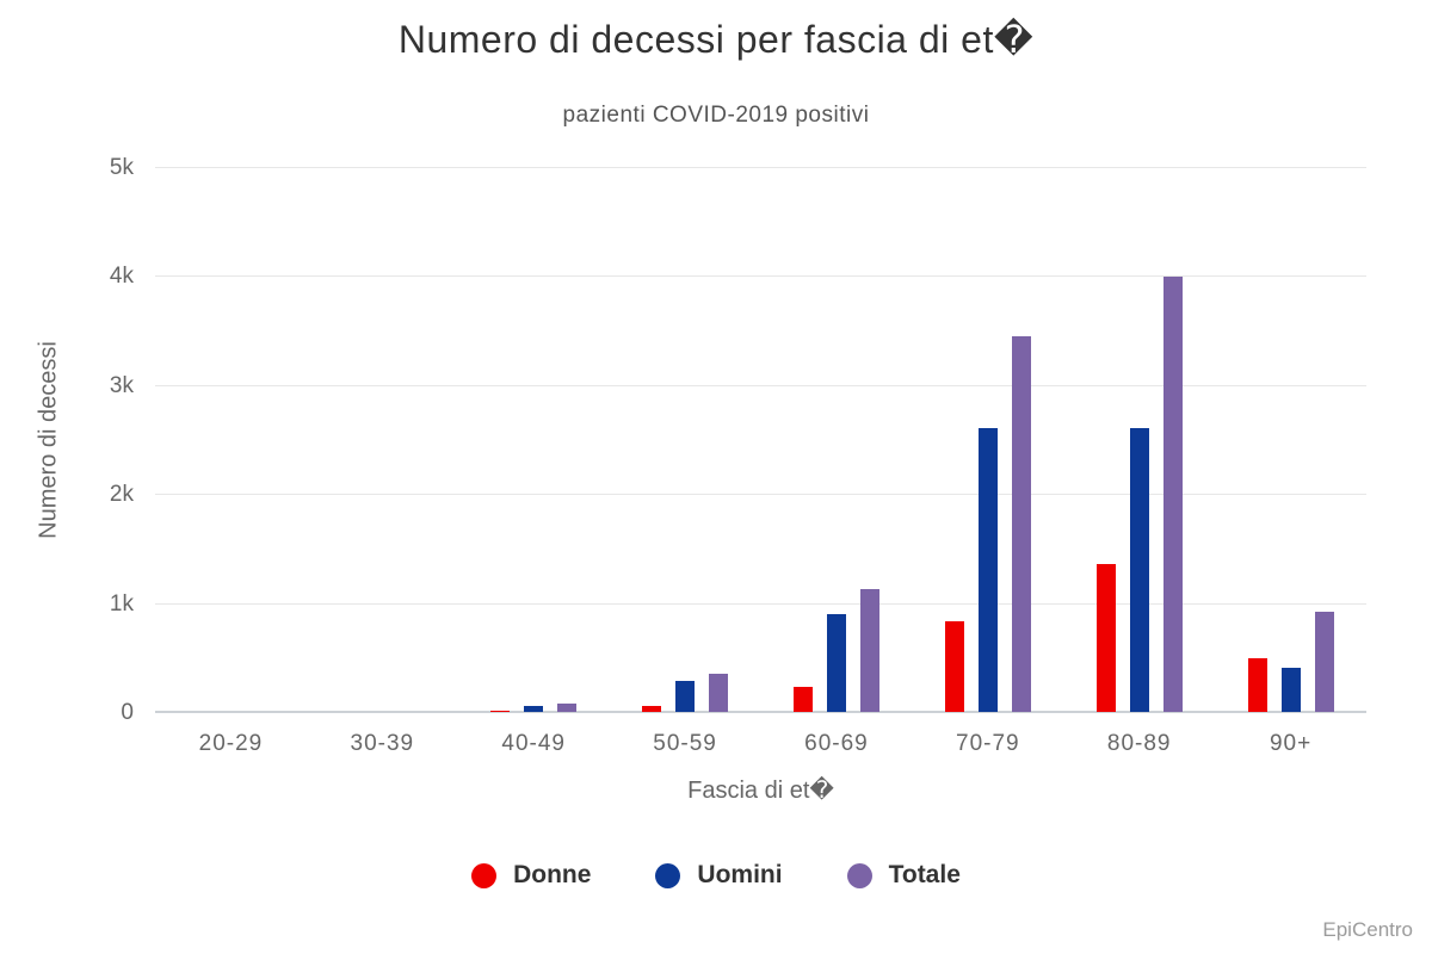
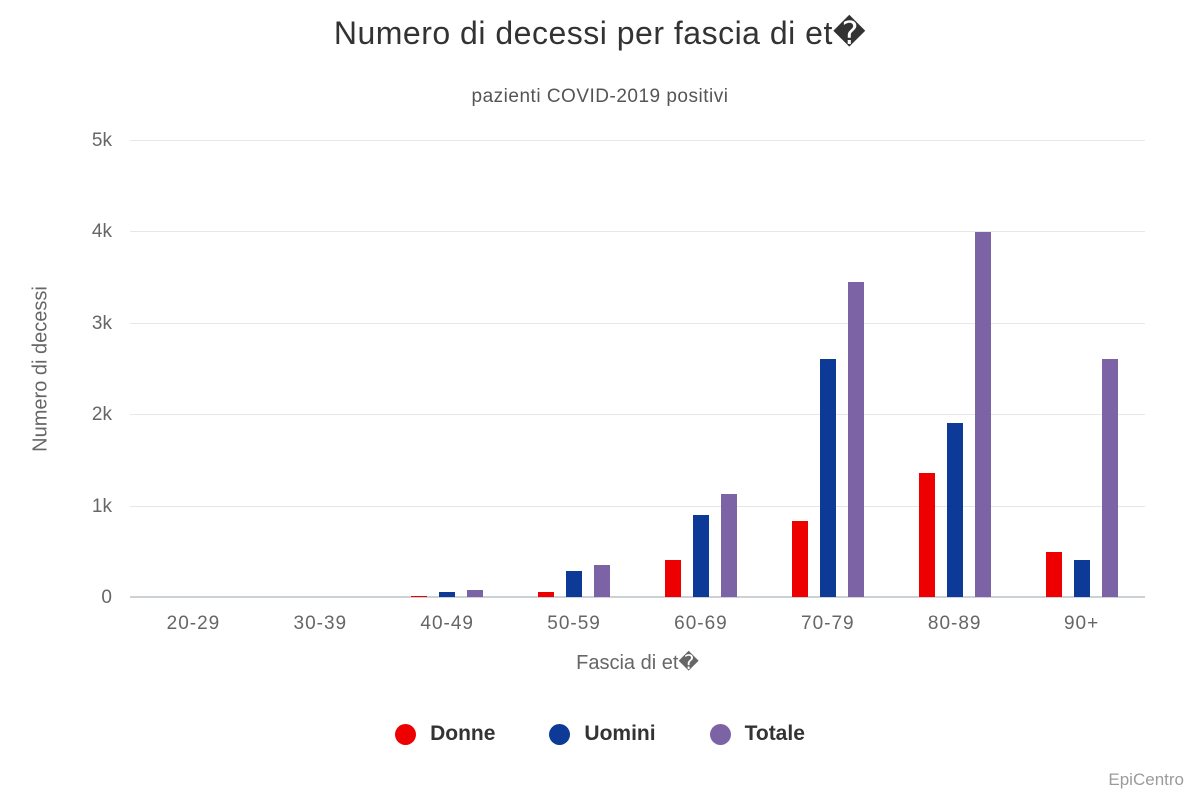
Donne/60-69: 0.2k -> 0.4k
Uomini/80-89: 2.6k -> 1.9k
Totale/90+: 0.9k -> 2.6k
